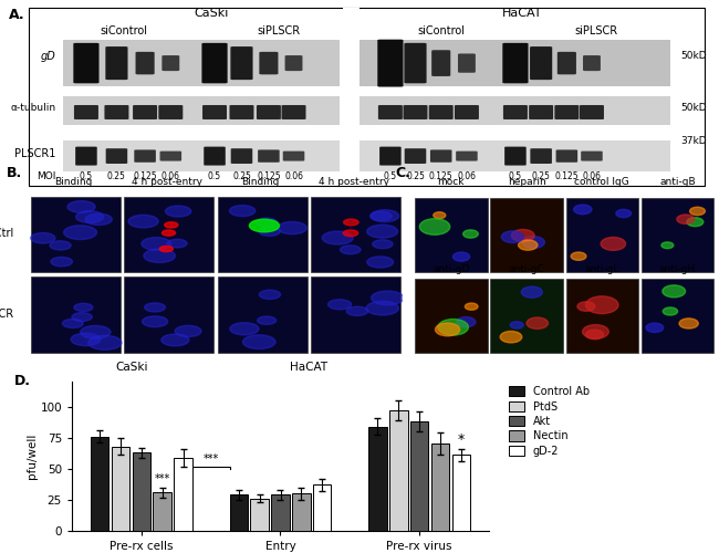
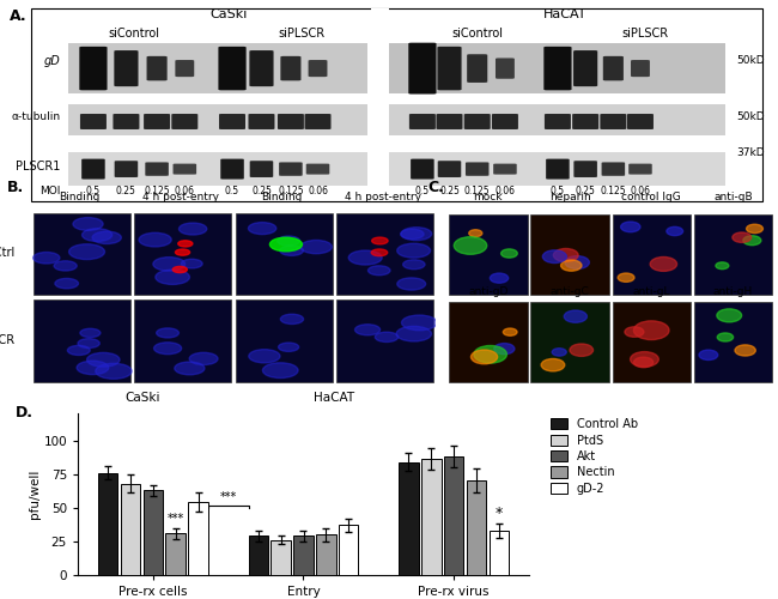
gD-2/Pre-rx cells: 59 -> 54
PtdS/Pre-rx virus: 97 -> 86
gD-2/Pre-rx virus: 61 -> 33
